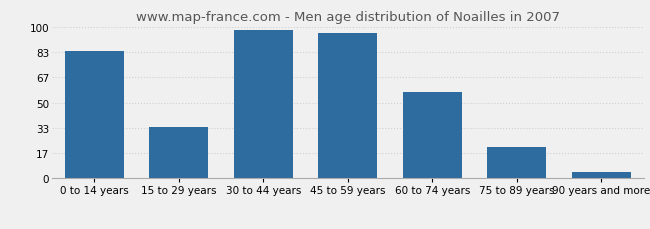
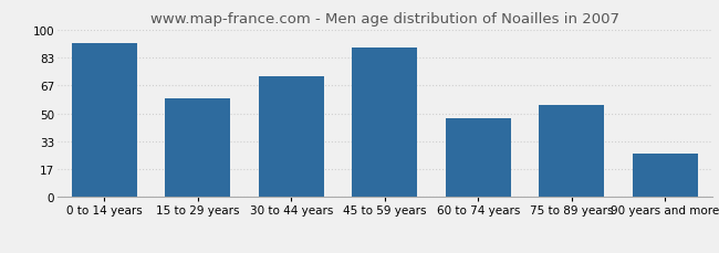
0 to 14 years: 84 -> 92
15 to 29 years: 34 -> 59
30 to 44 years: 98 -> 72
45 to 59 years: 96 -> 89
60 to 74 years: 57 -> 47
75 to 89 years: 21 -> 55
90 years and more: 4 -> 26
